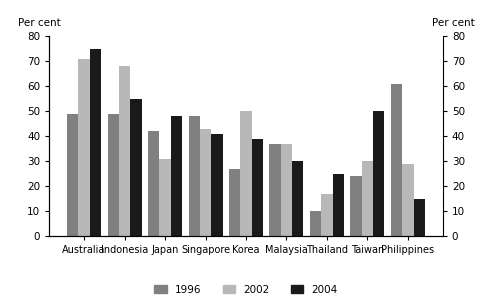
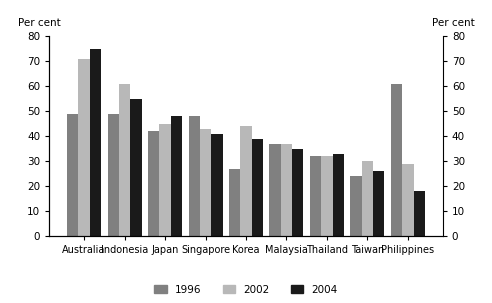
2002/Indonesia: 68 -> 61
2002/Japan: 31 -> 45
2002/Korea: 50 -> 44
2004/Malaysia: 30 -> 35
1996/Thailand: 10 -> 32
2002/Thailand: 17 -> 32
2004/Thailand: 25 -> 33
2004/Taiwan: 50 -> 26
2004/Philippines: 15 -> 18
